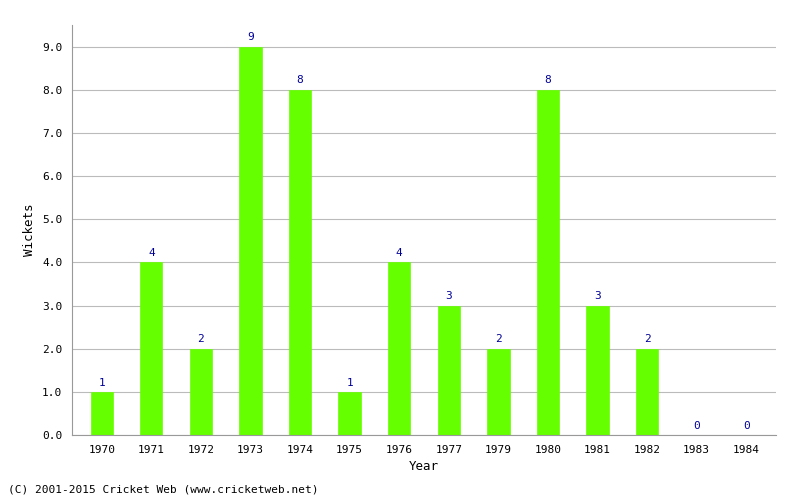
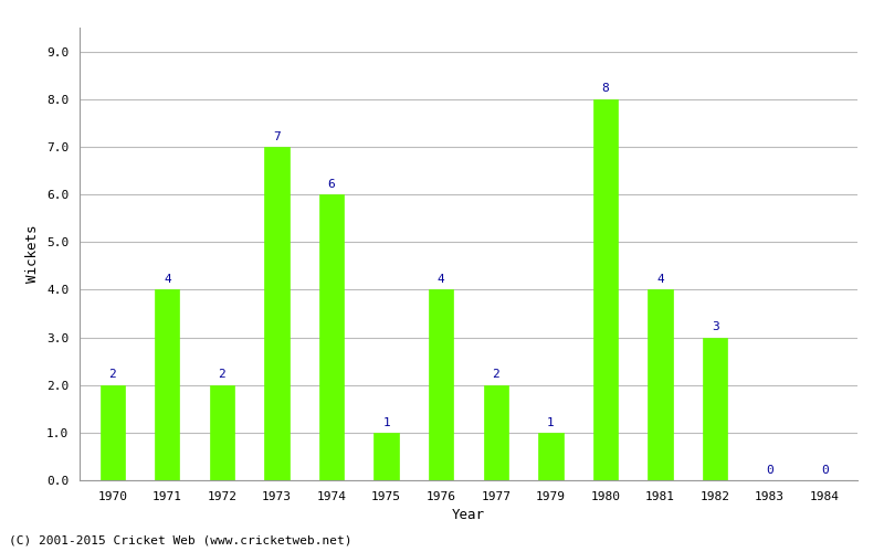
1970: 1 -> 2
1973: 9 -> 7
1974: 8 -> 6
1977: 3 -> 2
1979: 2 -> 1
1981: 3 -> 4
1982: 2 -> 3
